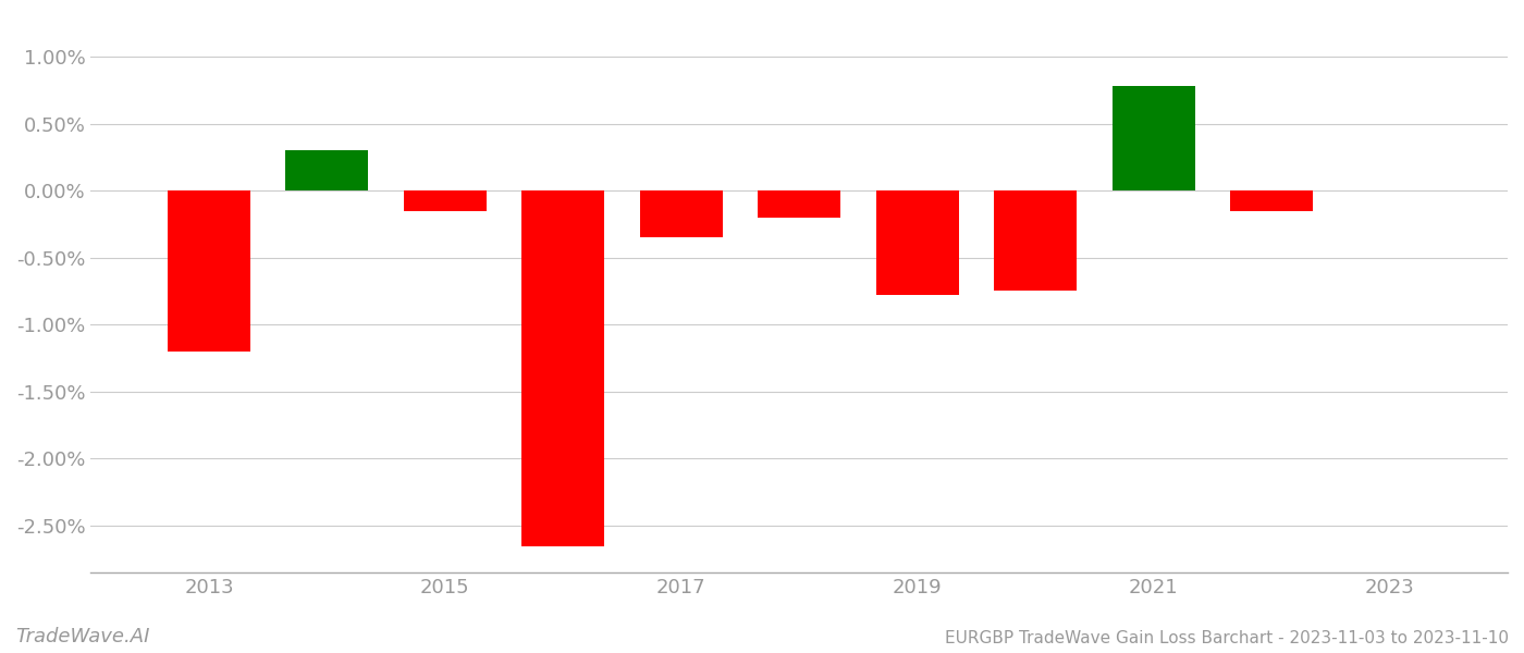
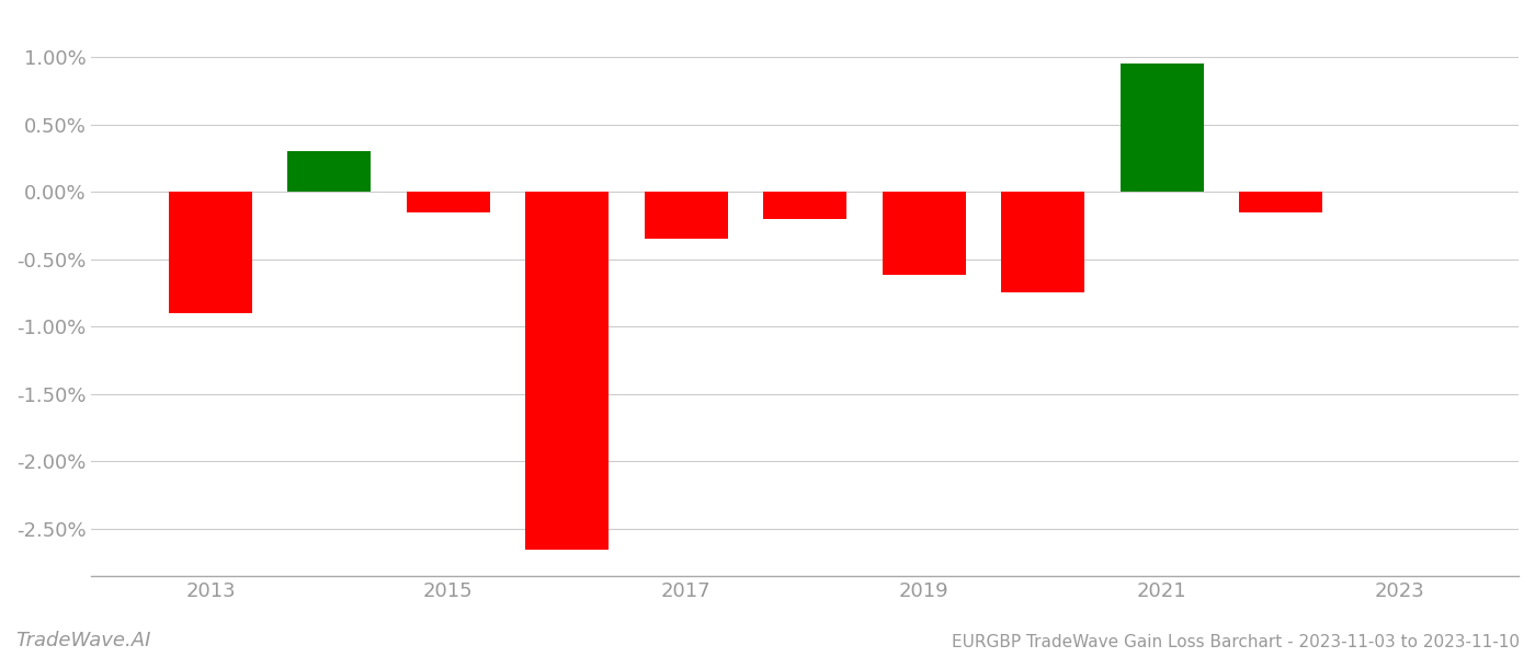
2013: -1.20% -> -0.90%
2019: -0.78% -> -0.62%
2021: 0.78% -> 0.95%
